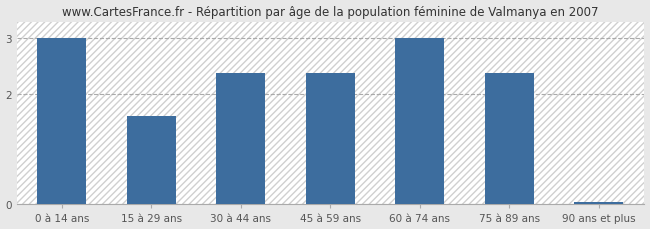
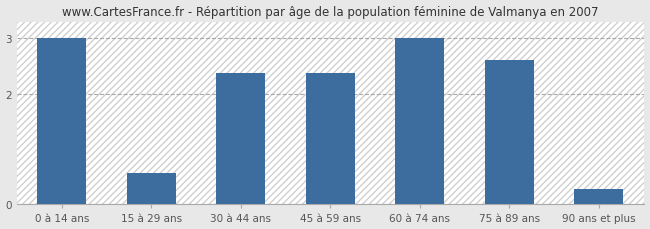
15 à 29 ans: 1.60 -> 0.56
75 à 89 ans: 2.37 -> 2.60
90 ans et plus: 0.04 -> 0.28
